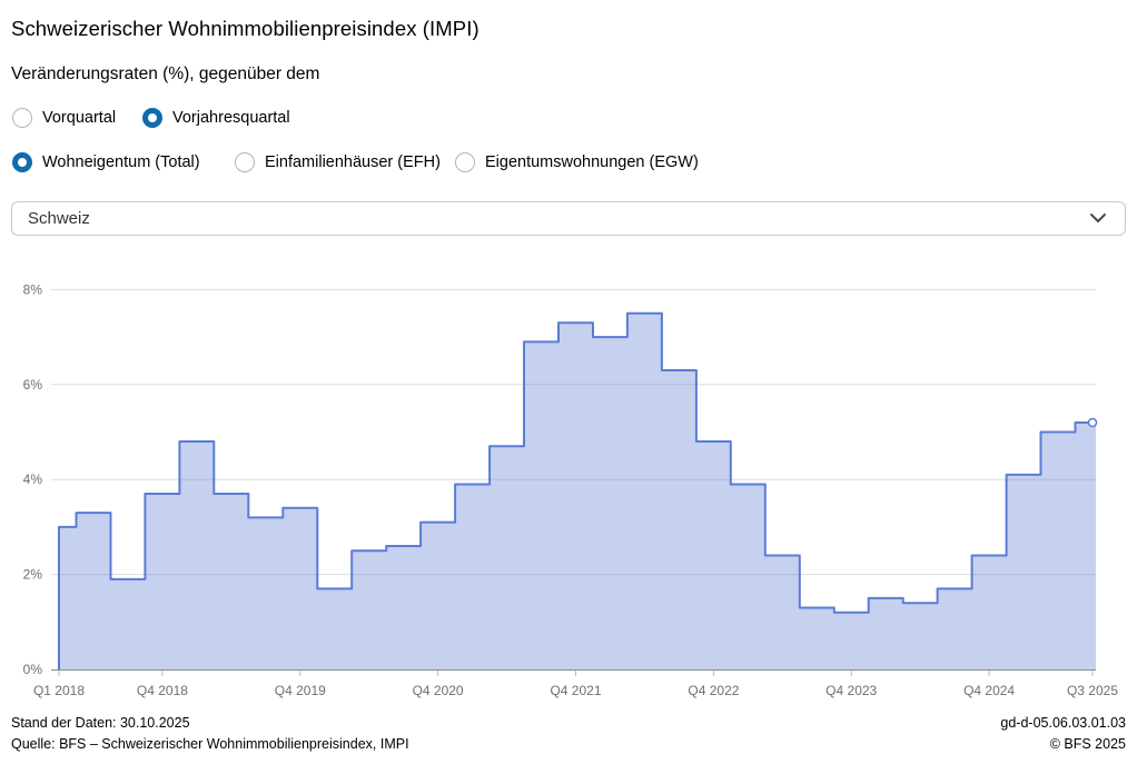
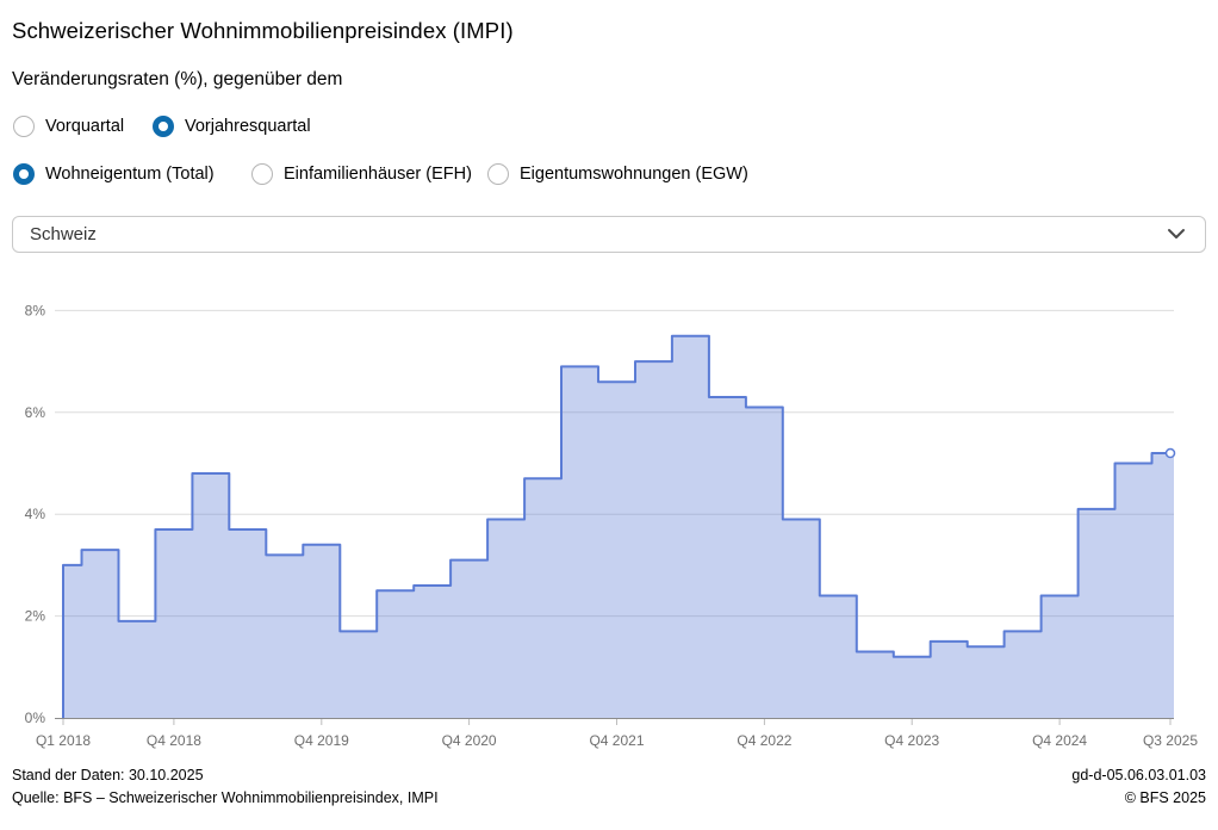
Q4 2021: 7.3% -> 6.6%
Q4 2022: 4.8% -> 6.1%
